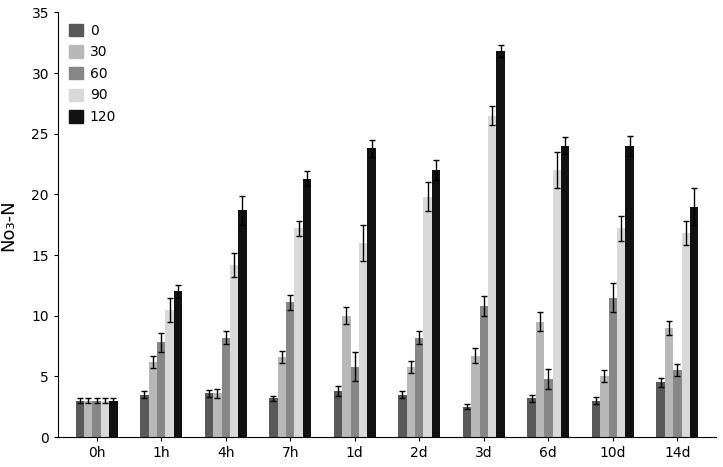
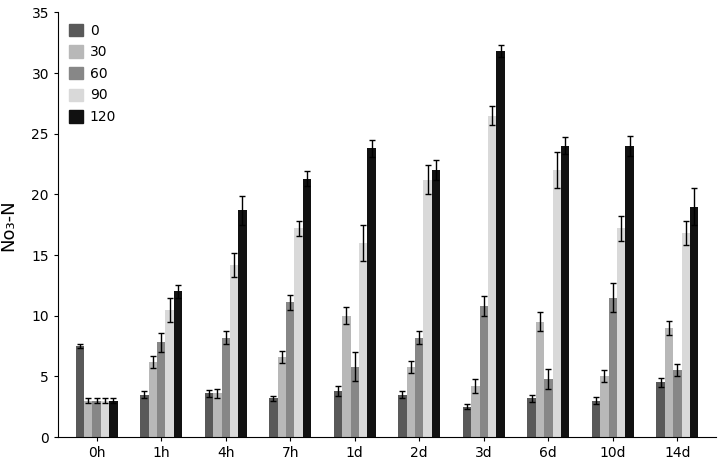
0/0h: 3.0 -> 7.5
90/2d: 19.8 -> 21.2
30/3d: 6.7 -> 4.2
